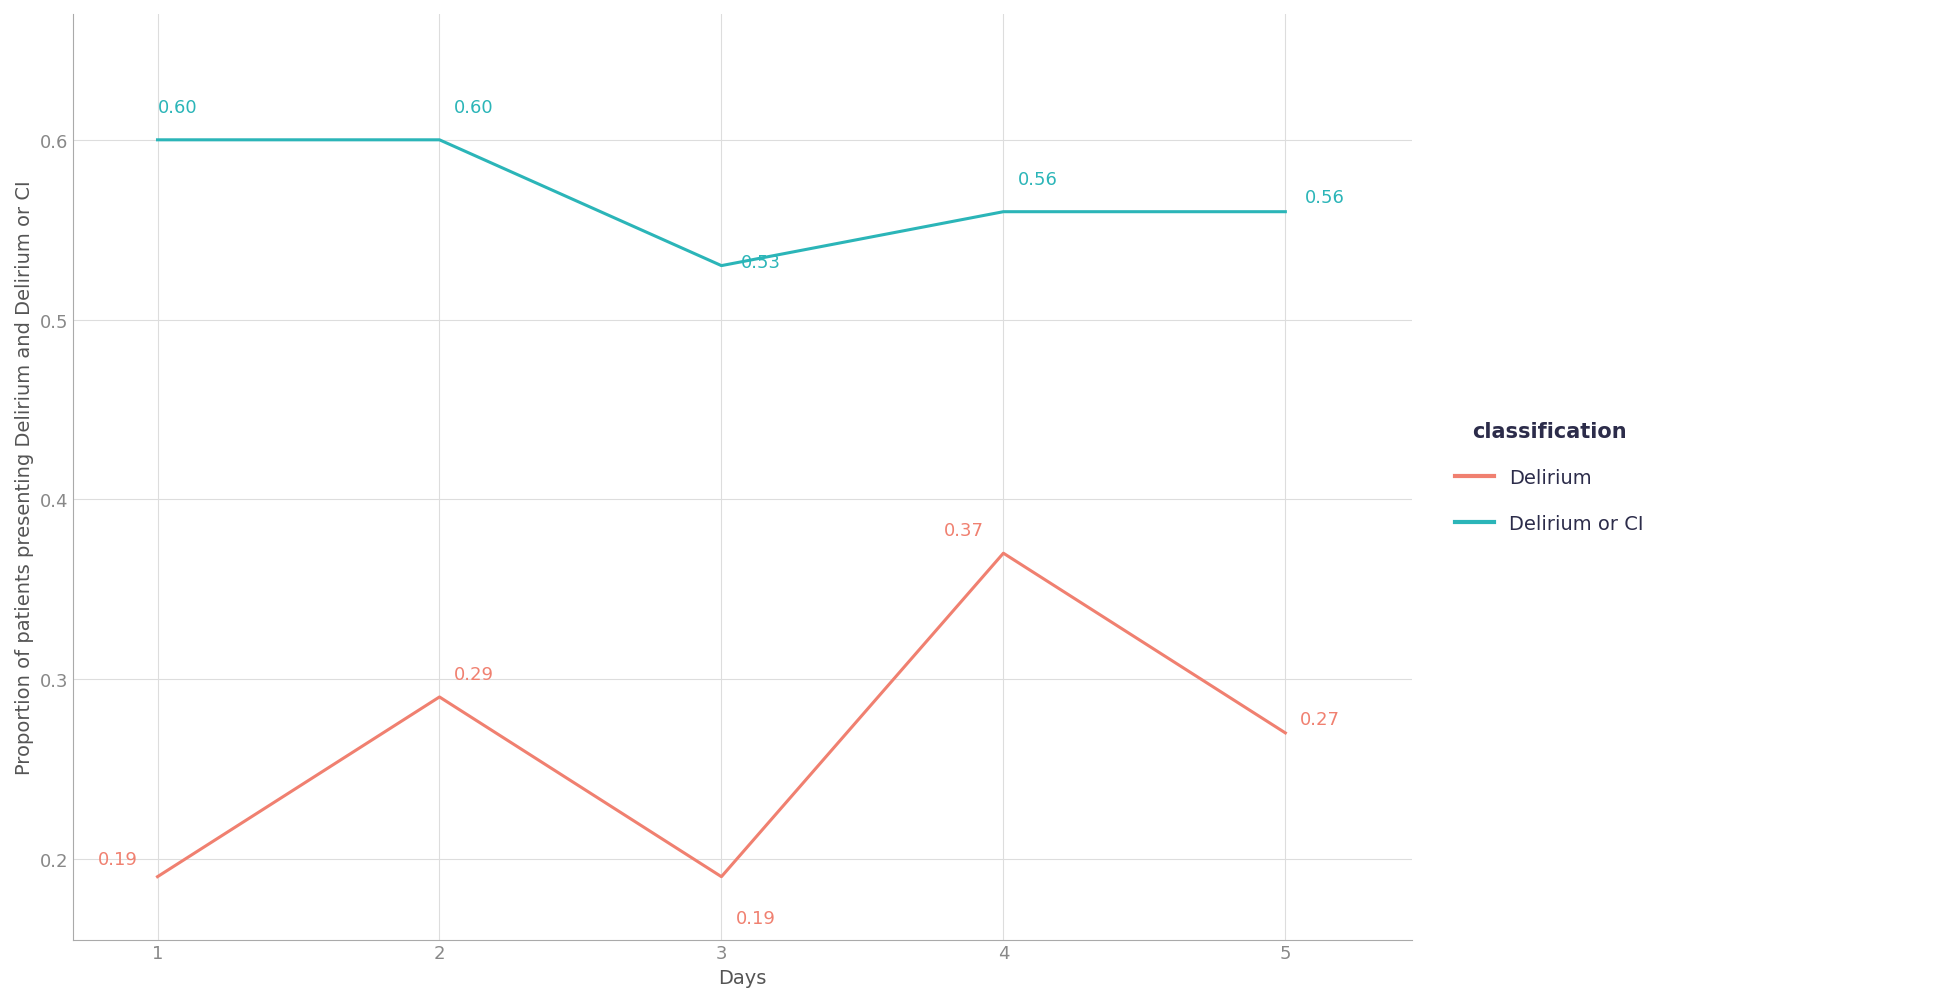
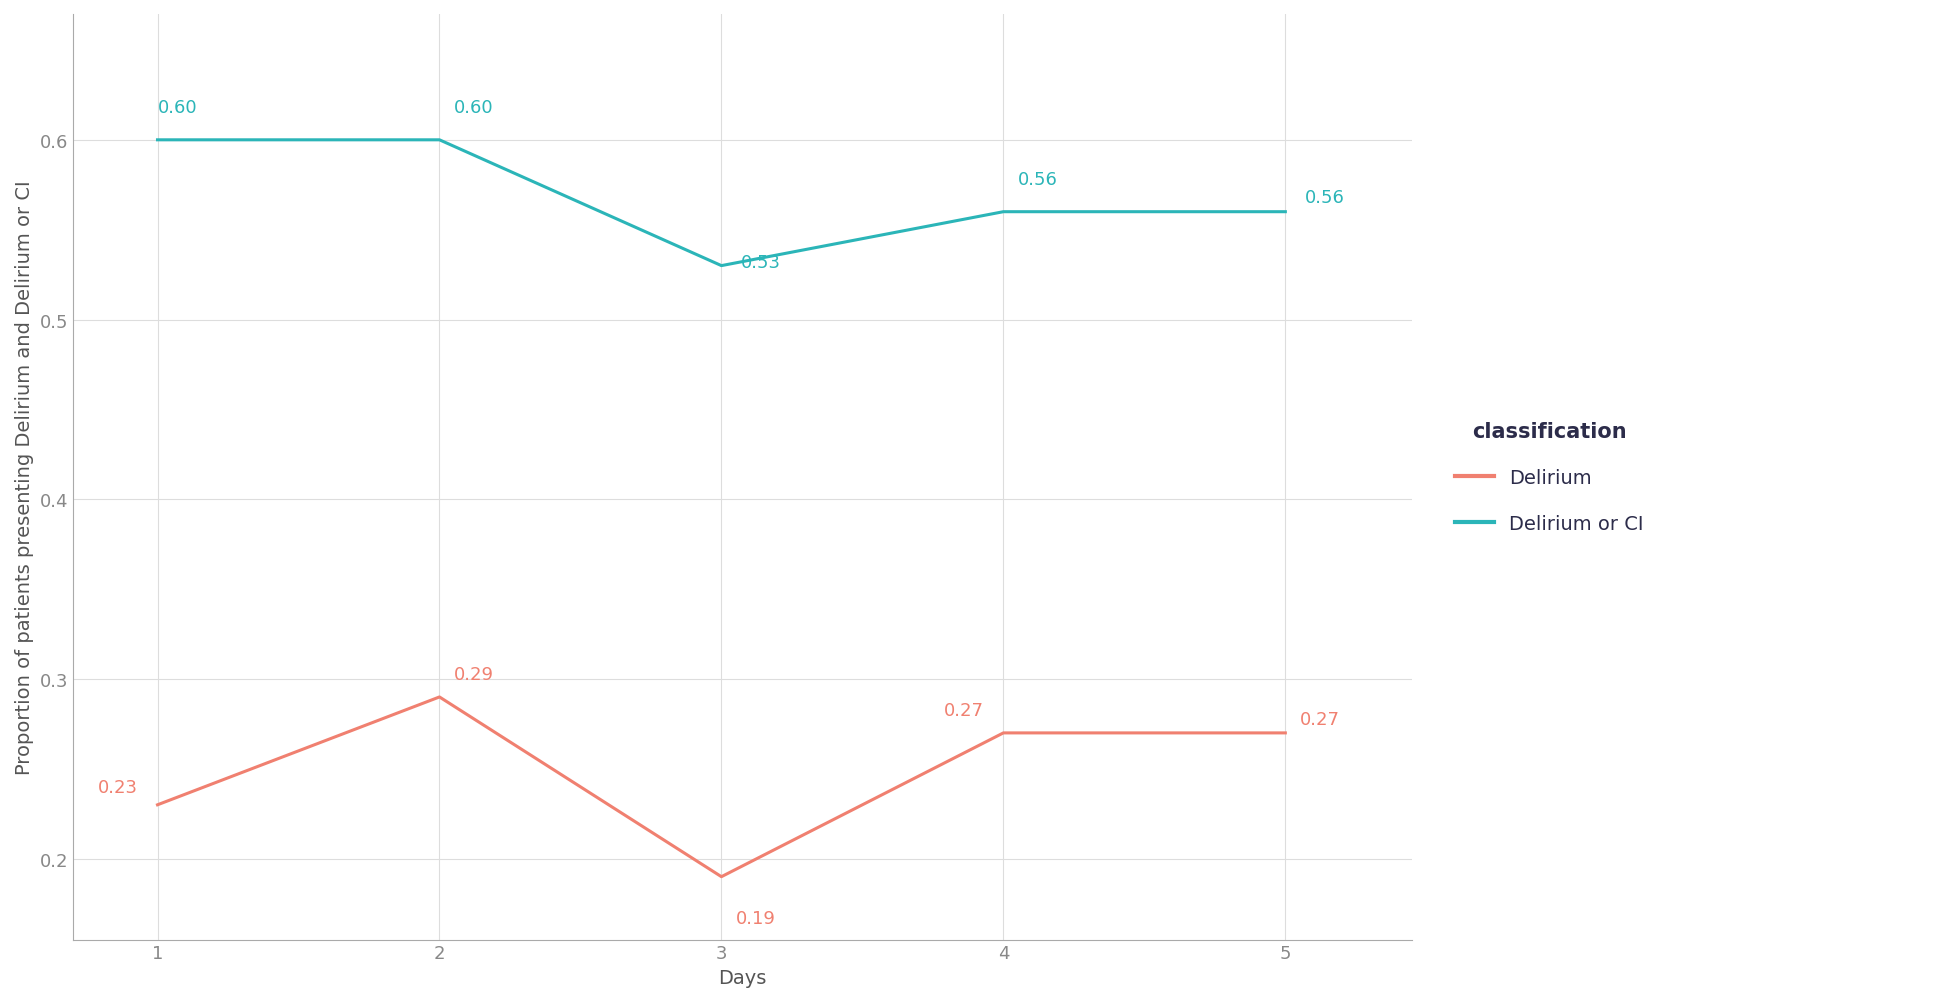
Delirium/1: 0.19 -> 0.23
Delirium/4: 0.37 -> 0.27
